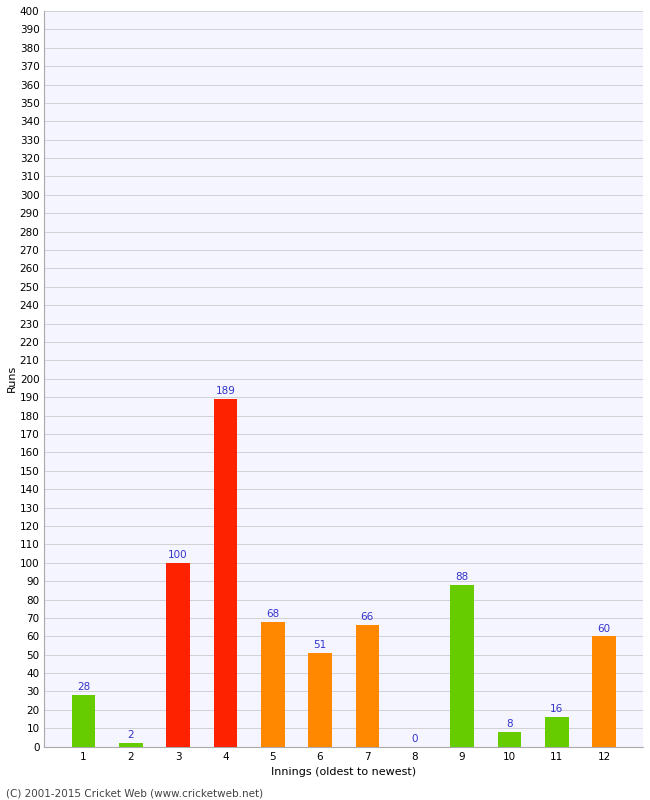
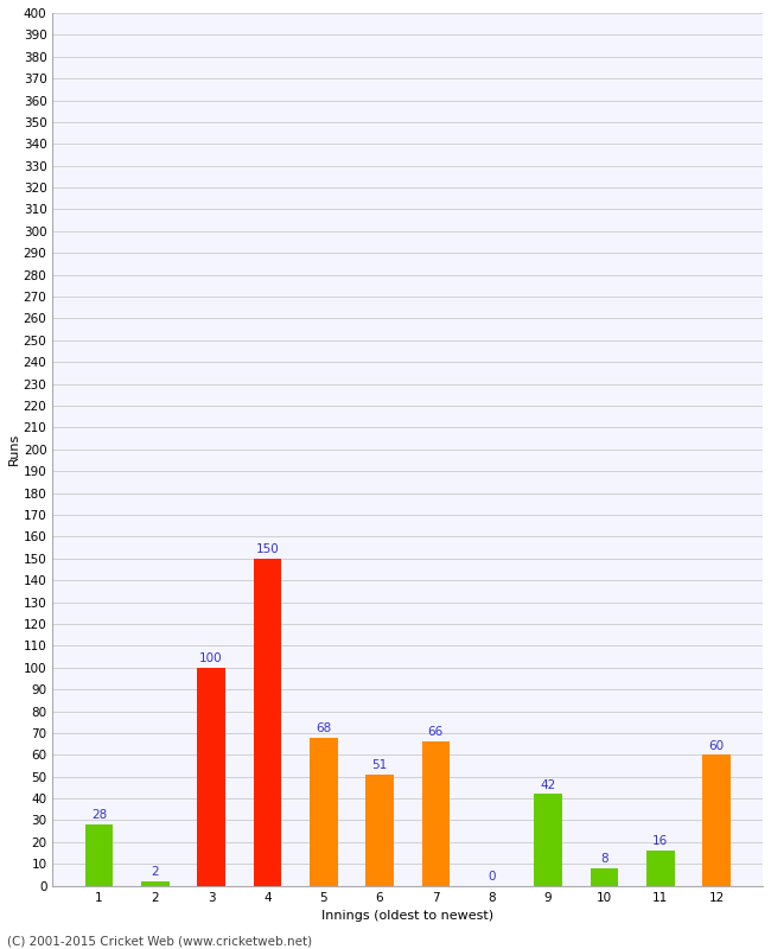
4: 189 -> 150
9: 88 -> 42
